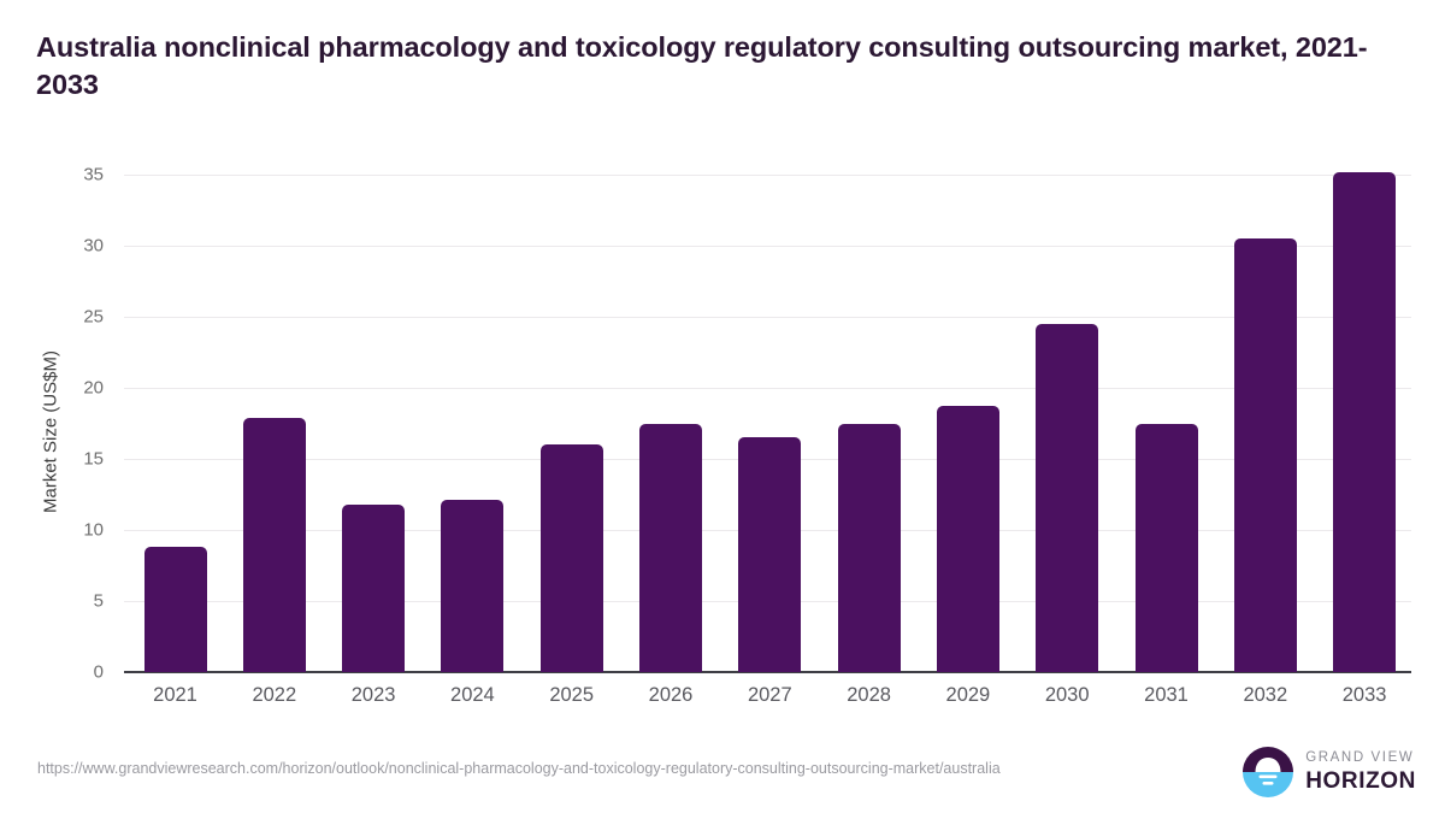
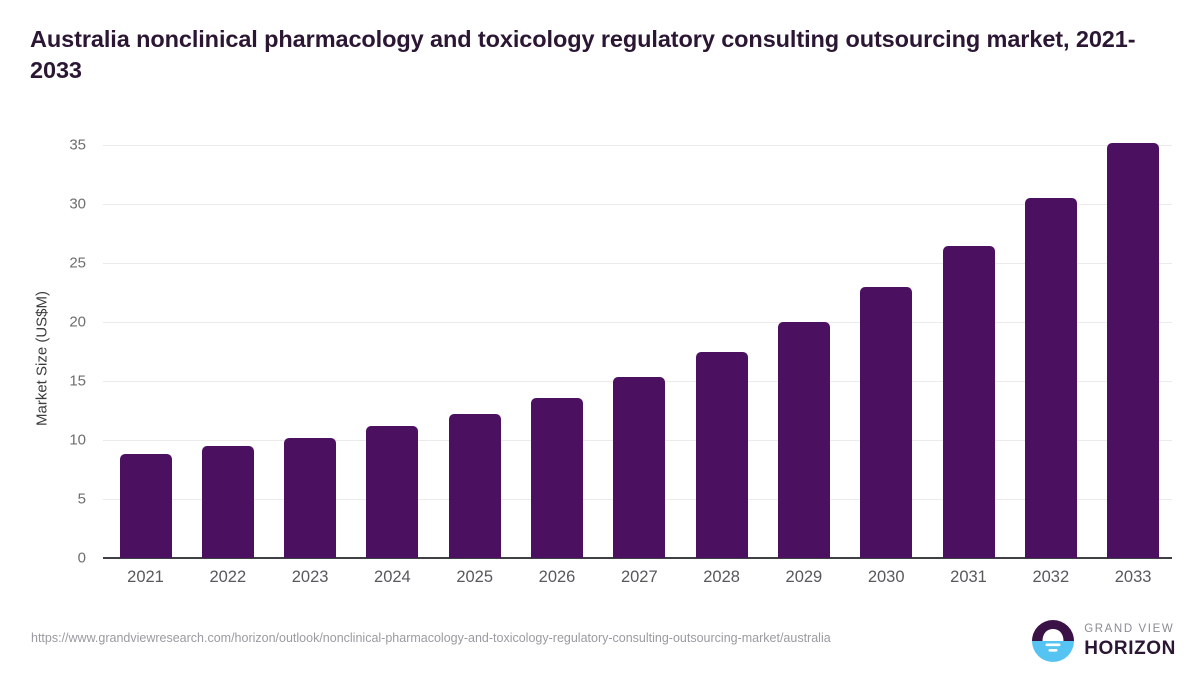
2022: 17.9 -> 9.5
2023: 11.8 -> 10.2
2024: 12.1 -> 11.2
2025: 16.0 -> 12.2
2026: 17.5 -> 13.6
2027: 16.5 -> 15.3
2029: 18.7 -> 20.0
2030: 24.5 -> 23.0
2031: 17.5 -> 26.4
